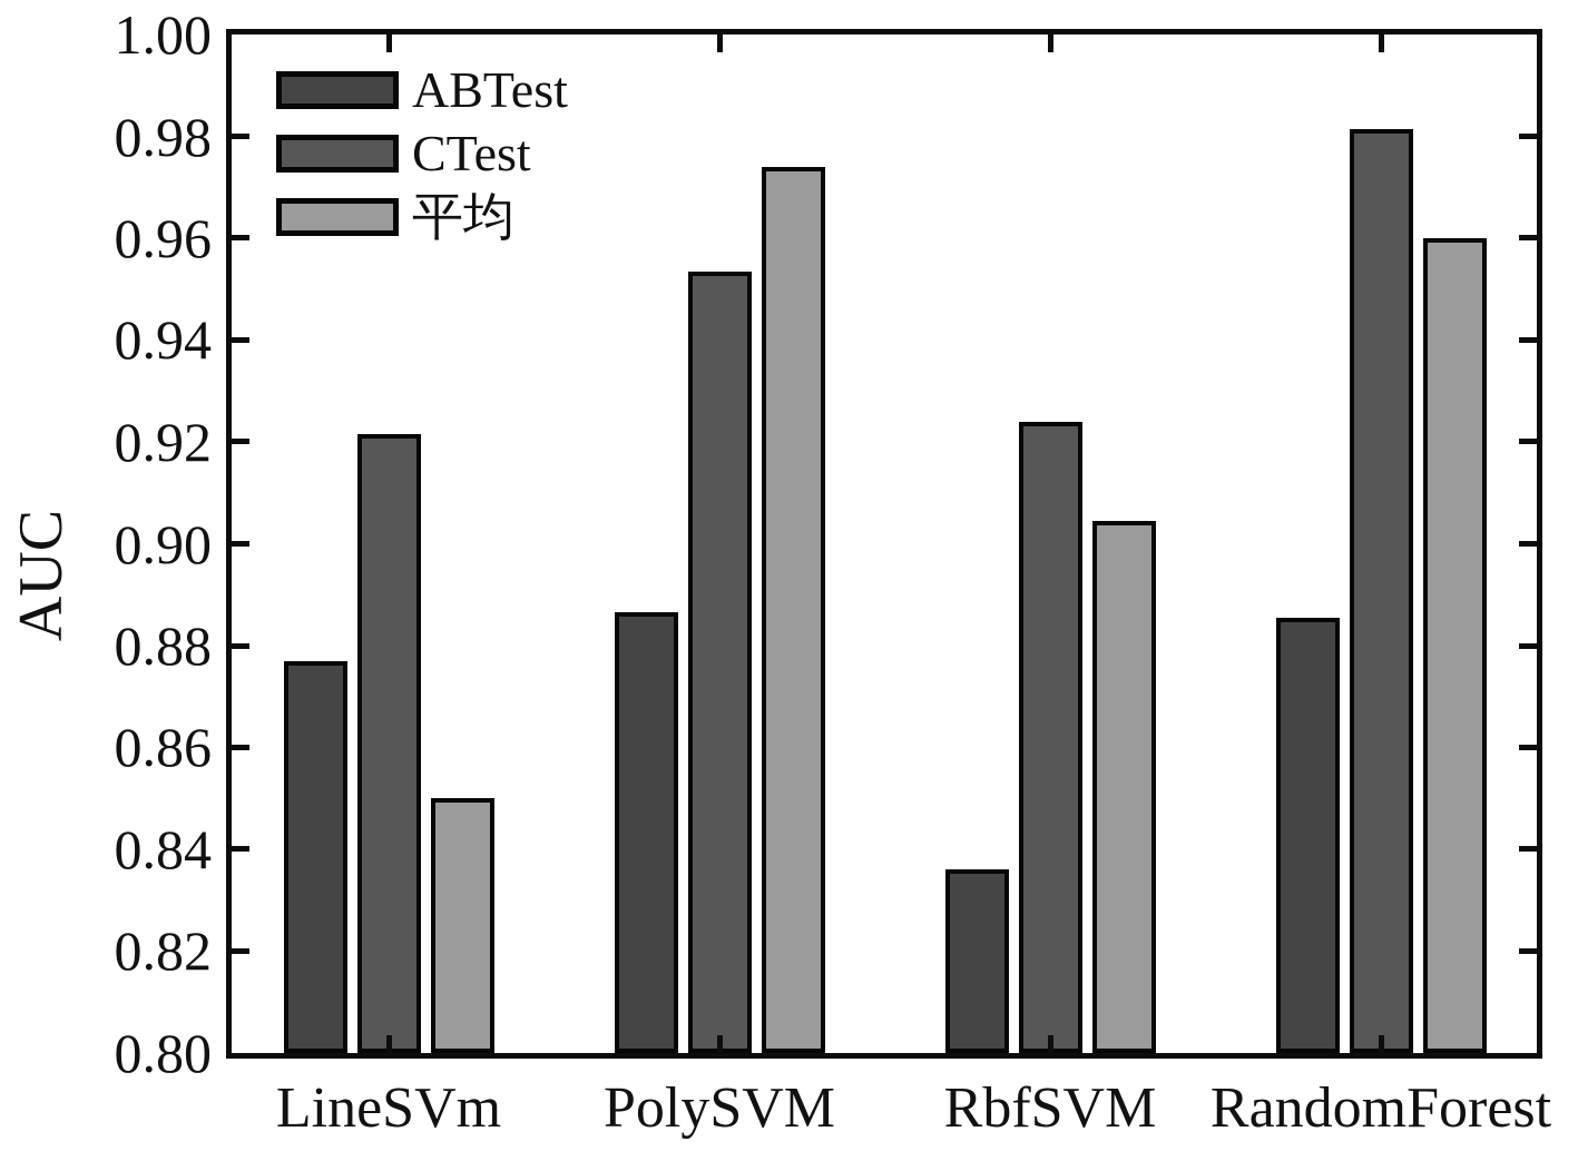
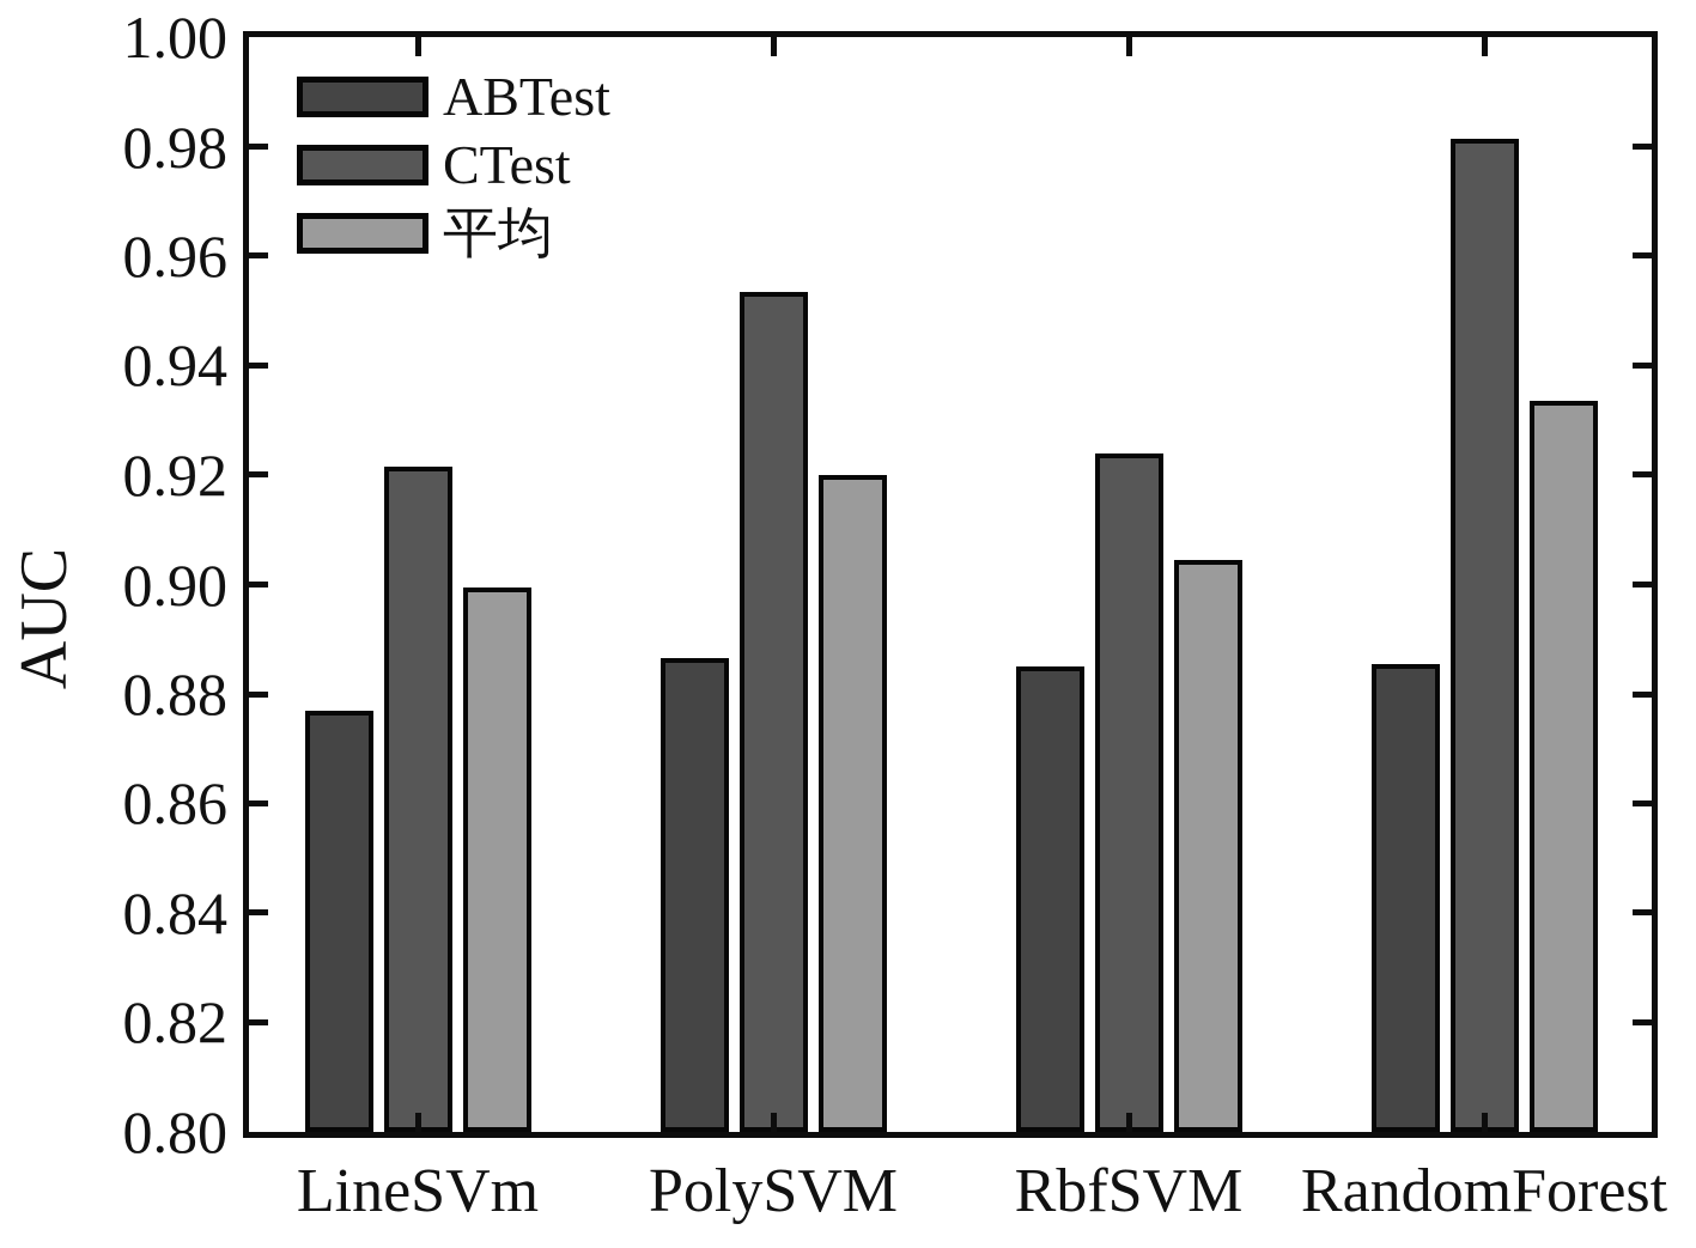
平均/LineSVm: 0.850 -> 0.899
平均/PolySVM: 0.974 -> 0.920
ABTest/RbfSVM: 0.836 -> 0.885
平均/RandomForest: 0.960 -> 0.933
